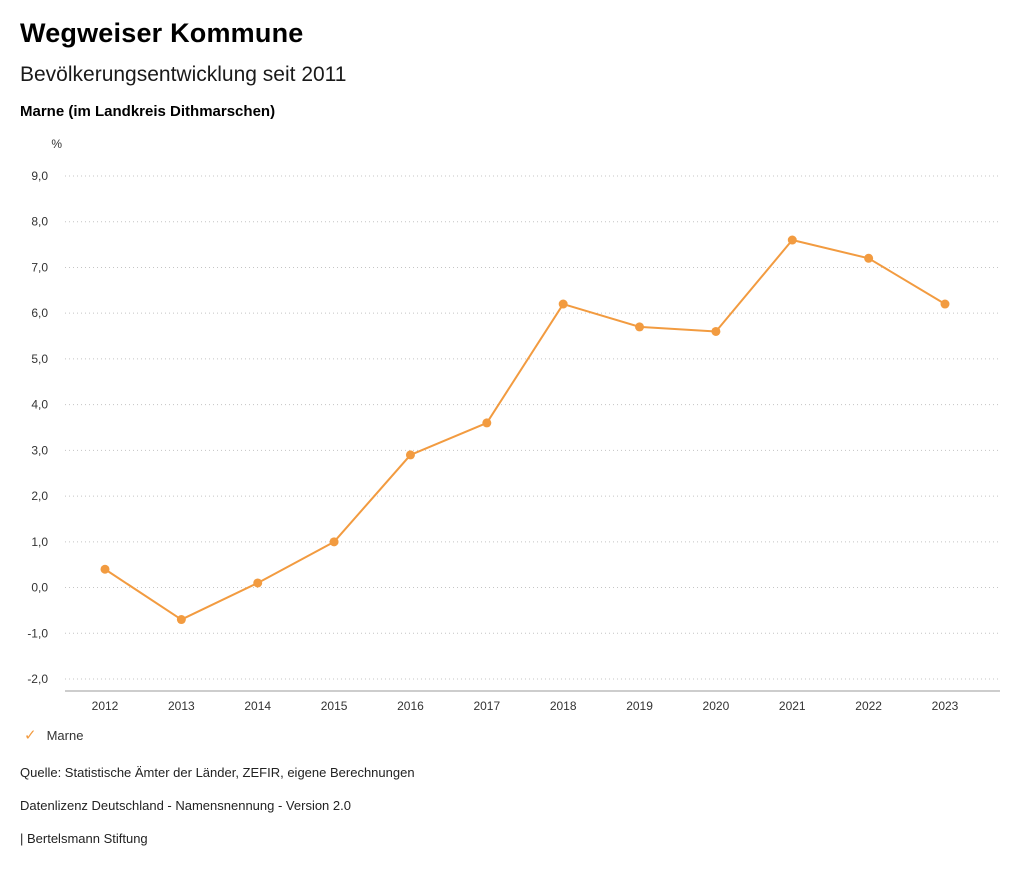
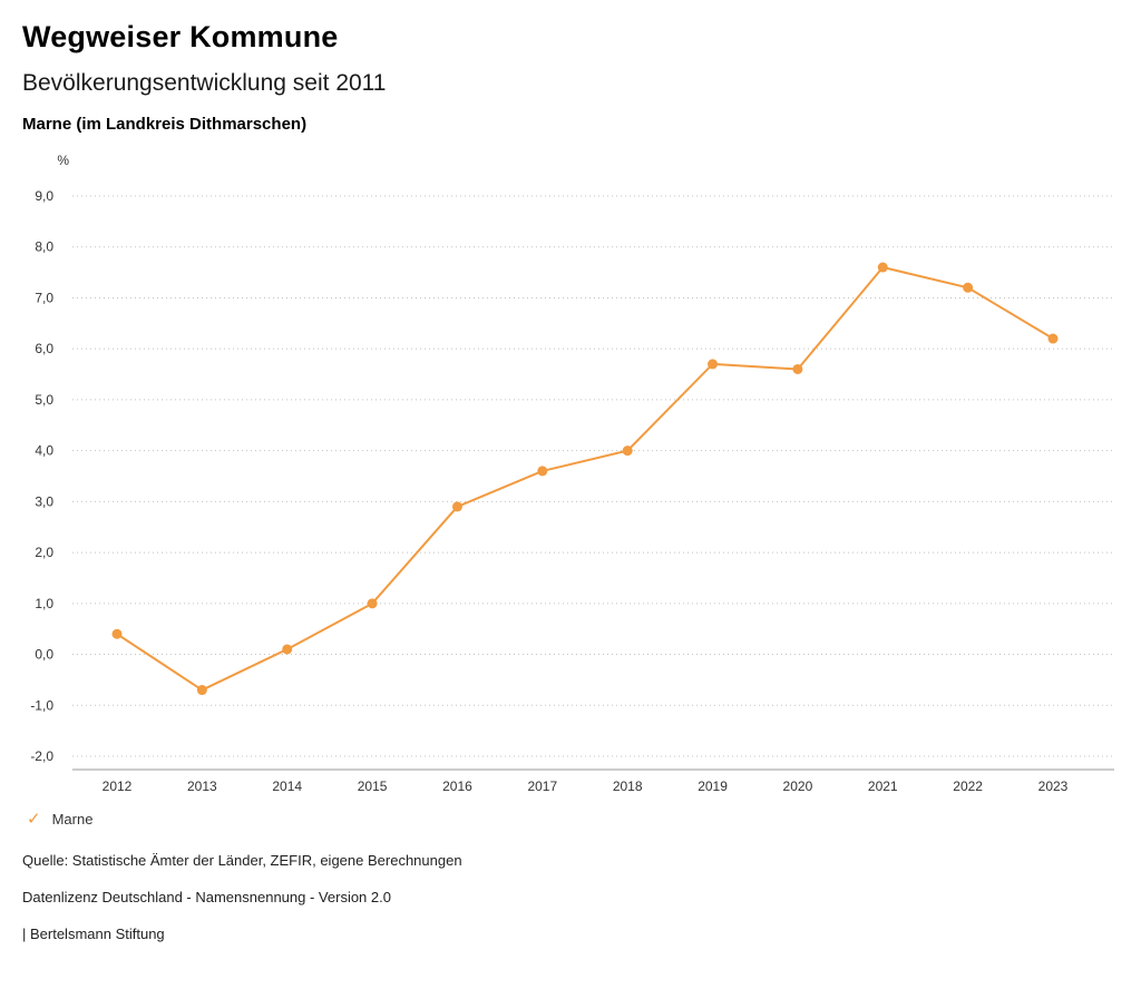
2018: 6,2 -> 4,0
